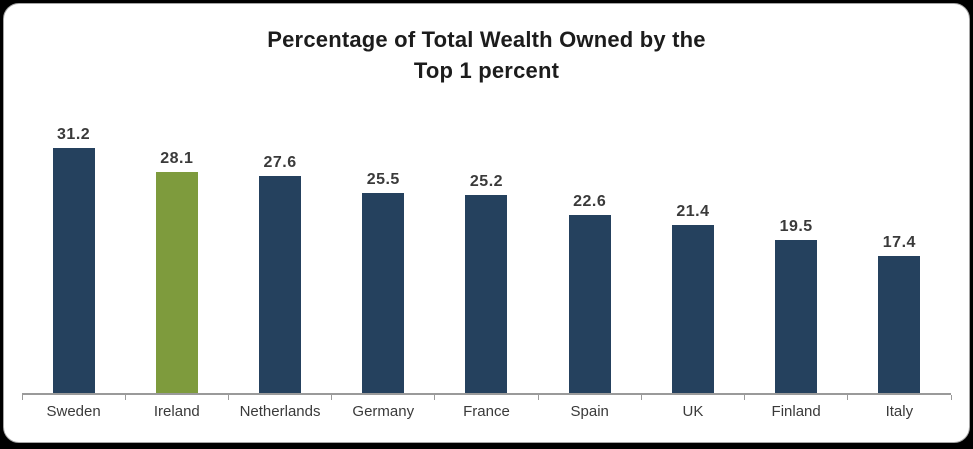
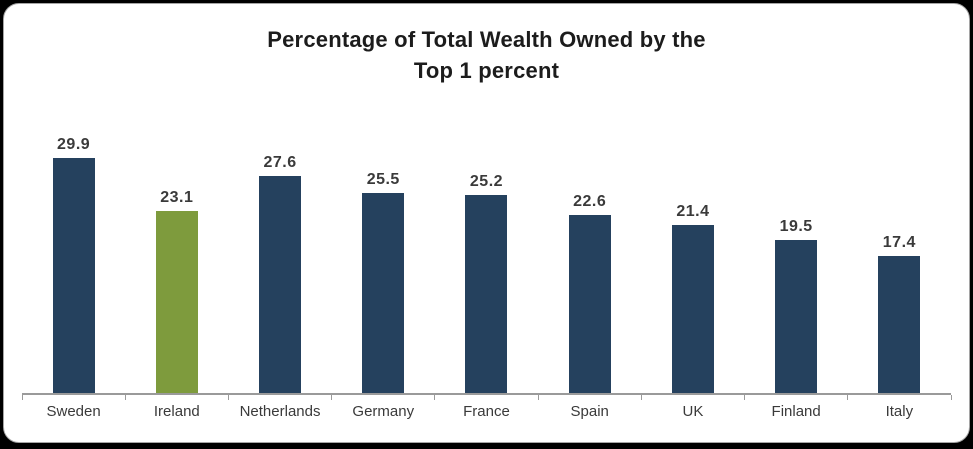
Sweden: 31.2 -> 29.9
Ireland: 28.1 -> 23.1
